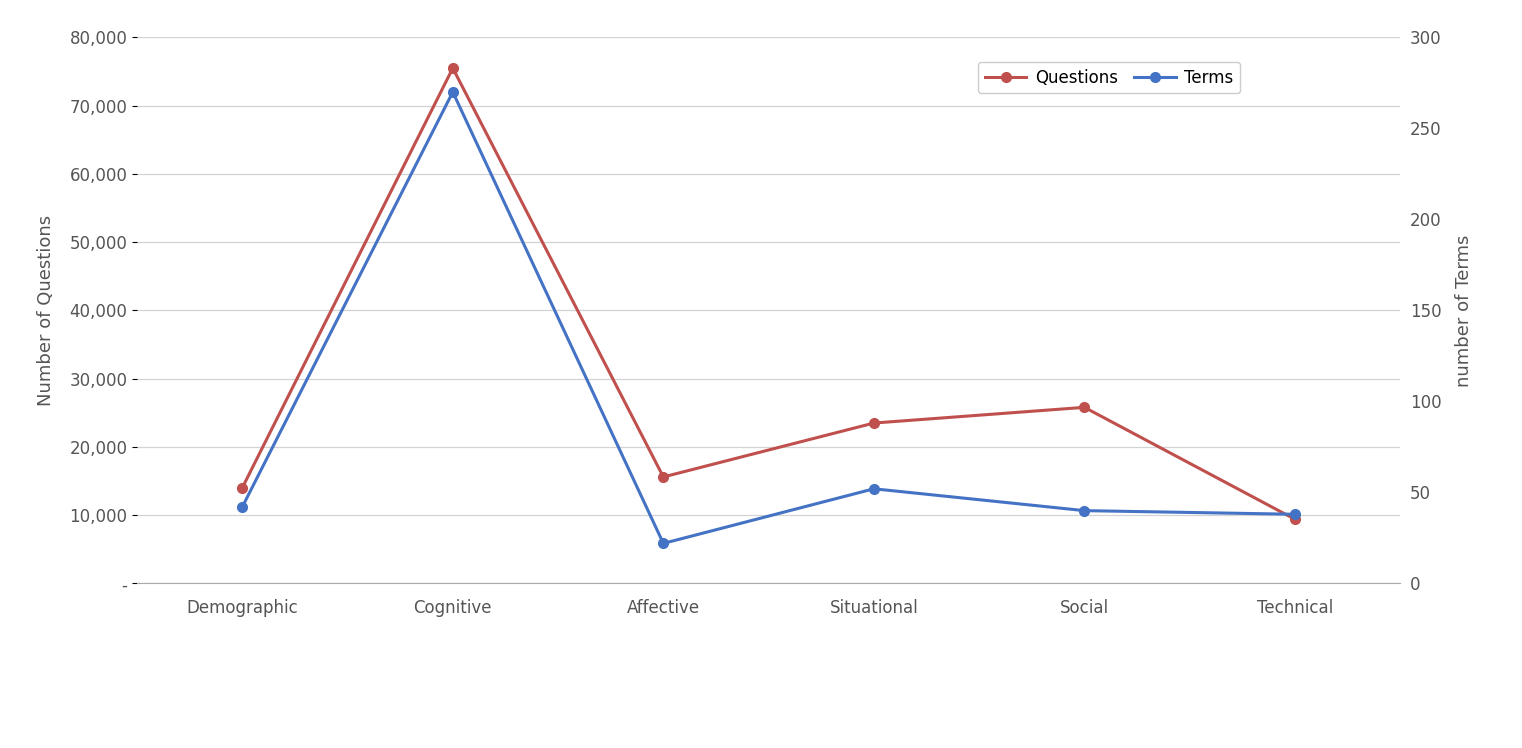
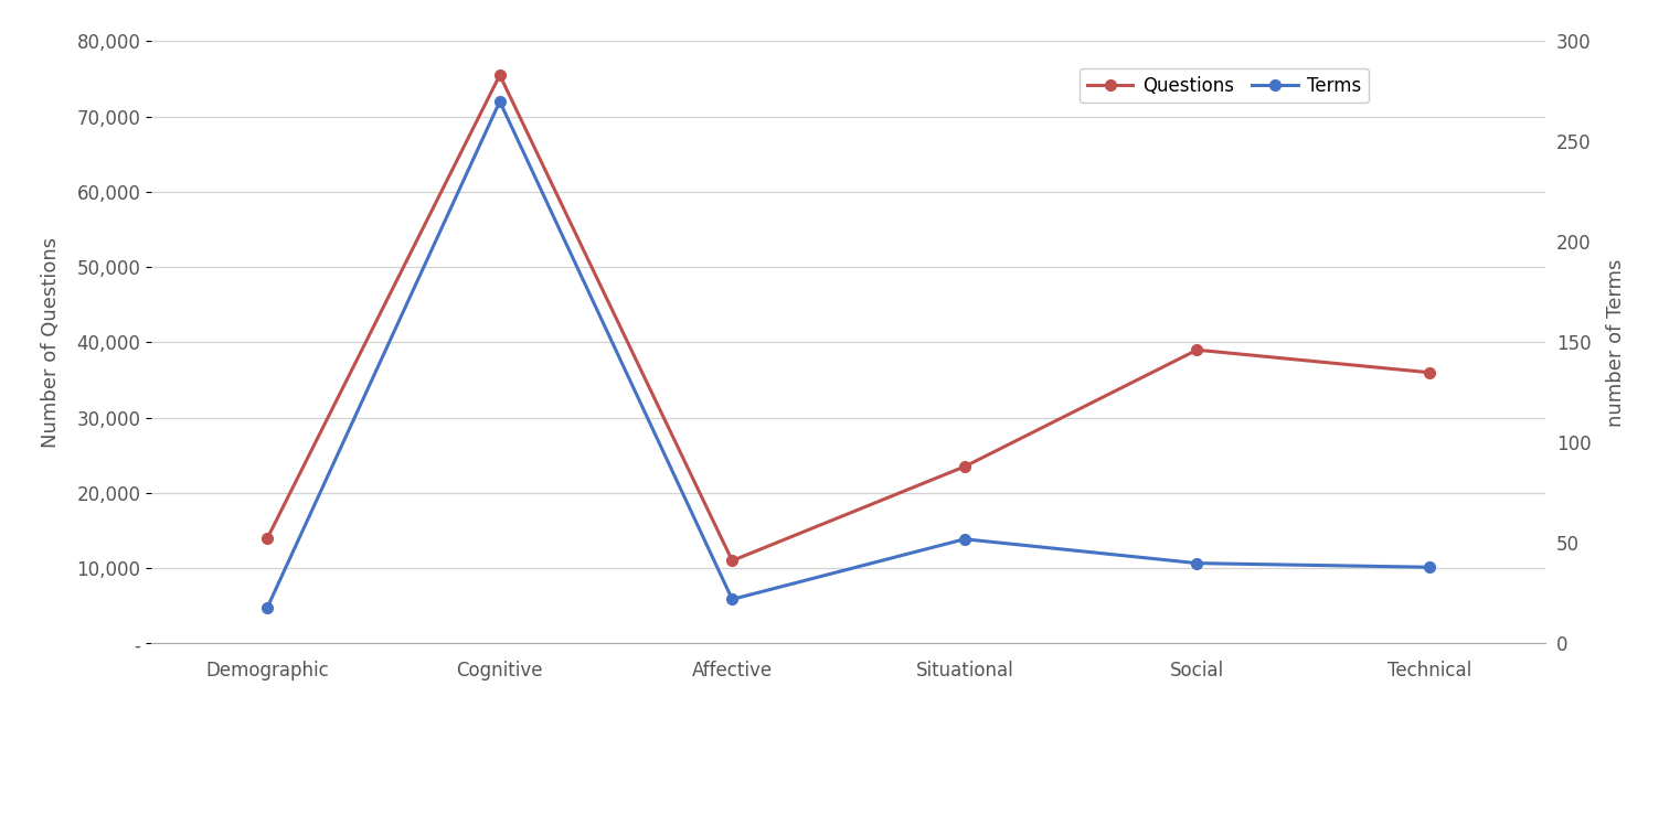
Terms/Demographic: 42 -> 18
Questions/Affective: 15,600 -> 11,000
Questions/Social: 25,800 -> 39,000
Questions/Technical: 9,400 -> 36,000
